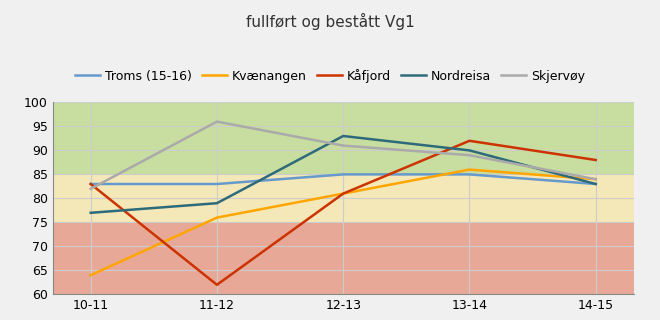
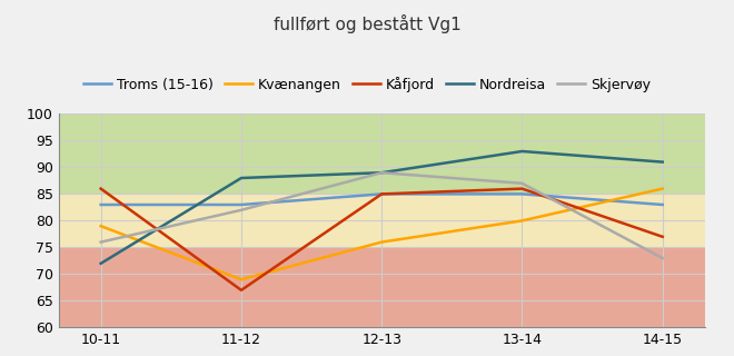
Kvænangen/10-11: 64 -> 79
Kåfjord/10-11: 83 -> 86
Nordreisa/10-11: 77 -> 72
Skjervøy/10-11: 82 -> 76
Kvænangen/11-12: 76 -> 69
Kåfjord/11-12: 62 -> 67
Nordreisa/11-12: 79 -> 88
Skjervøy/11-12: 96 -> 82
Kvænangen/12-13: 81 -> 76
Kåfjord/12-13: 81 -> 85
Nordreisa/12-13: 93 -> 89
Skjervøy/12-13: 91 -> 89
Kvænangen/13-14: 86 -> 80
Kåfjord/13-14: 92 -> 86
Nordreisa/13-14: 90 -> 93
Skjervøy/13-14: 89 -> 87
Kvænangen/14-15: 84 -> 86
Kåfjord/14-15: 88 -> 77
Nordreisa/14-15: 83 -> 91
Skjervøy/14-15: 84 -> 73
